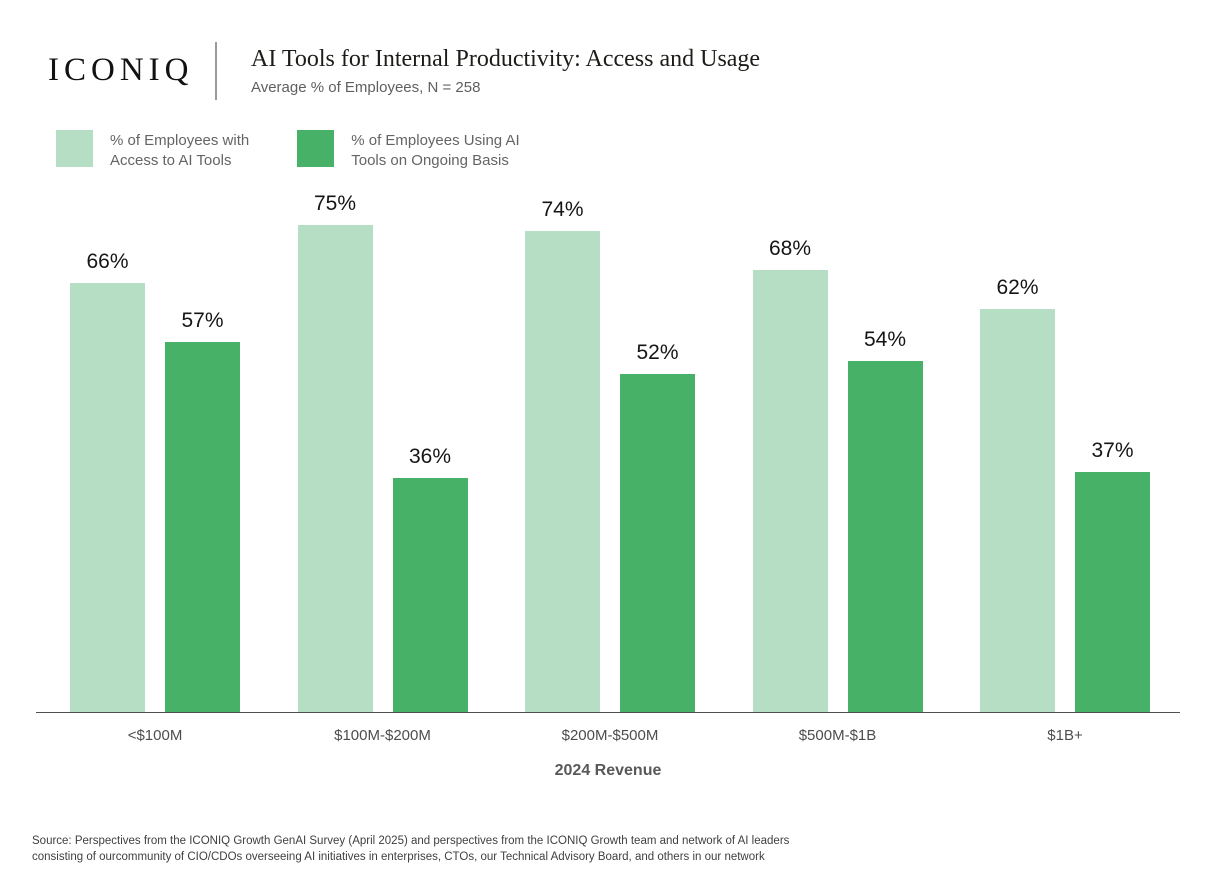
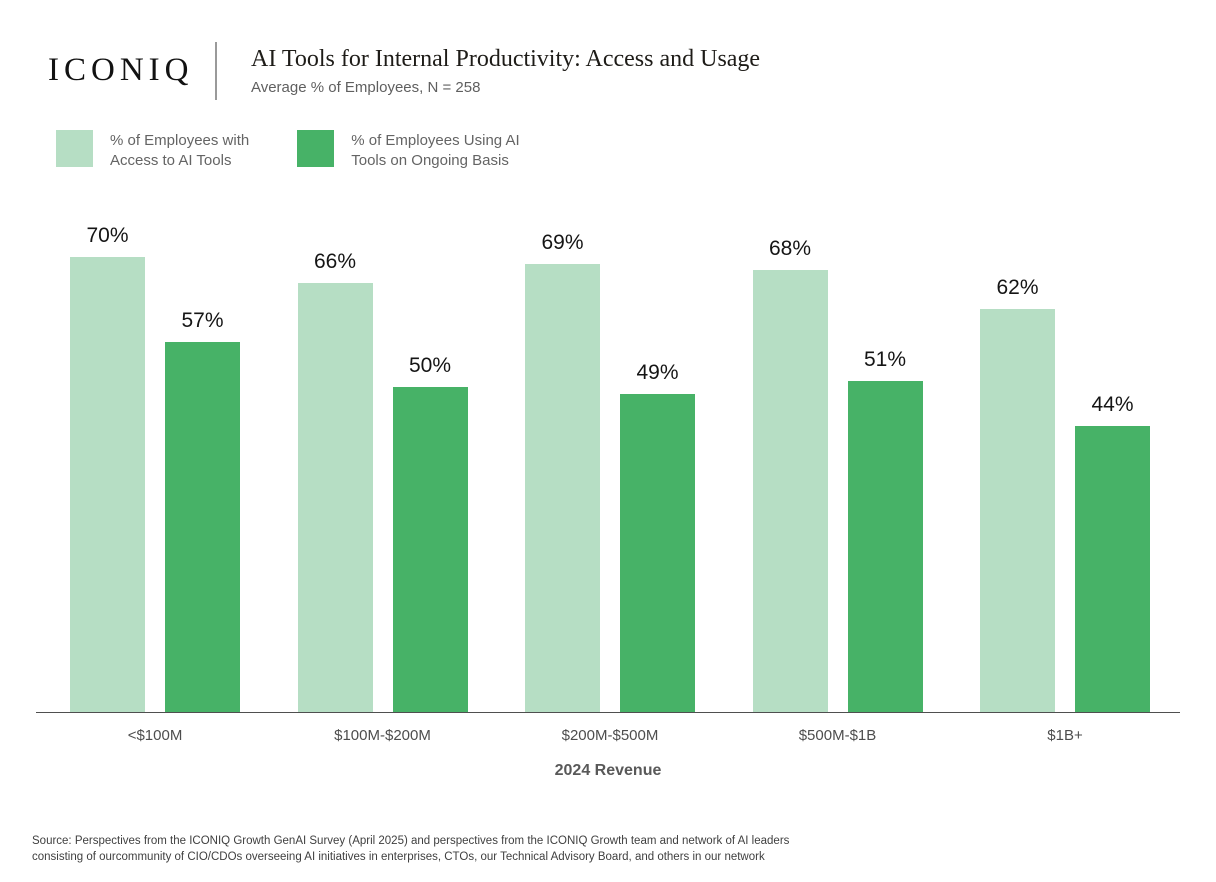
% of Employees with Access to AI Tools/<$100M: 66% -> 70%
% of Employees with Access to AI Tools/$100M-$200M: 75% -> 66%
% of Employees Using AI Tools on Ongoing Basis/$100M-$200M: 36% -> 50%
% of Employees with Access to AI Tools/$200M-$500M: 74% -> 69%
% of Employees Using AI Tools on Ongoing Basis/$200M-$500M: 52% -> 49%
% of Employees Using AI Tools on Ongoing Basis/$500M-$1B: 54% -> 51%
% of Employees Using AI Tools on Ongoing Basis/$1B+: 37% -> 44%
